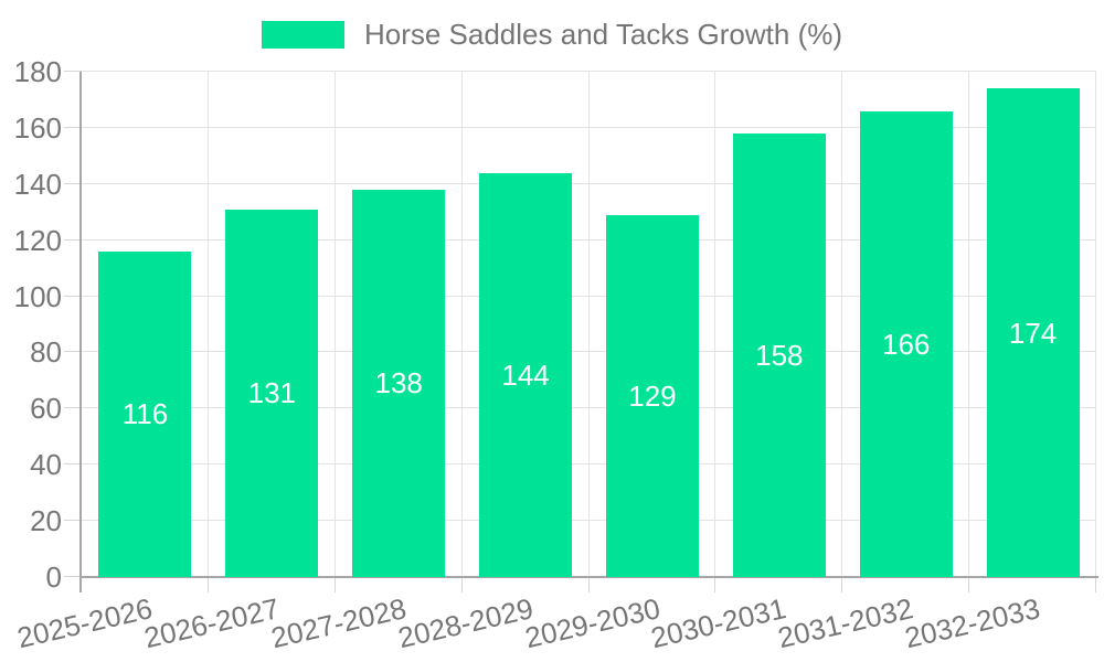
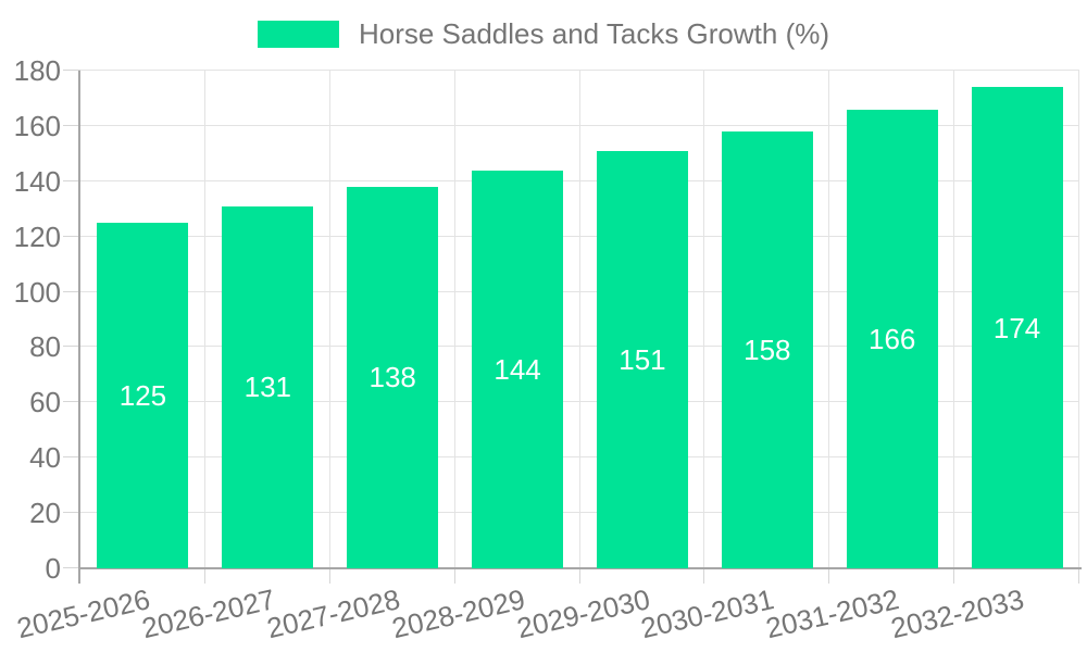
2025-2026: 116 -> 125
2029-2030: 129 -> 151
